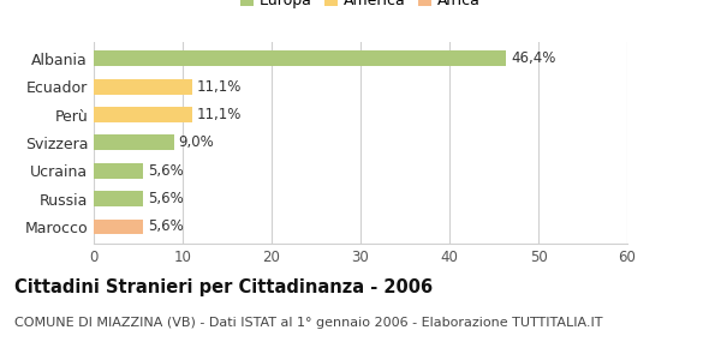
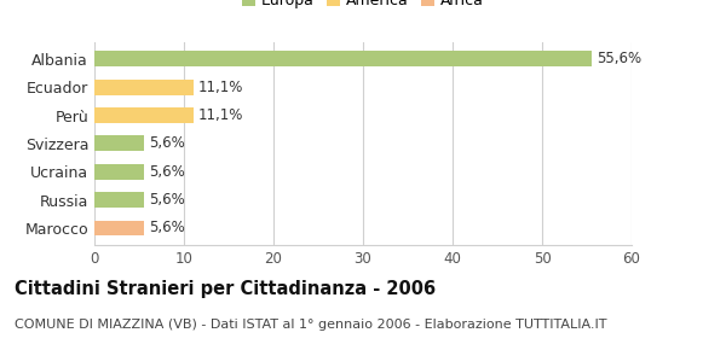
Albania: 46,4% -> 55,6%
Svizzera: 9,0% -> 5,6%
